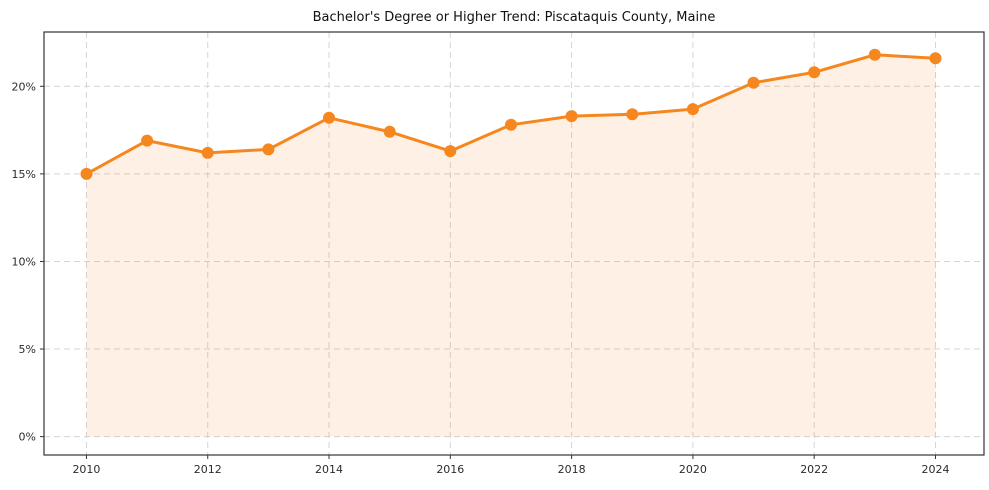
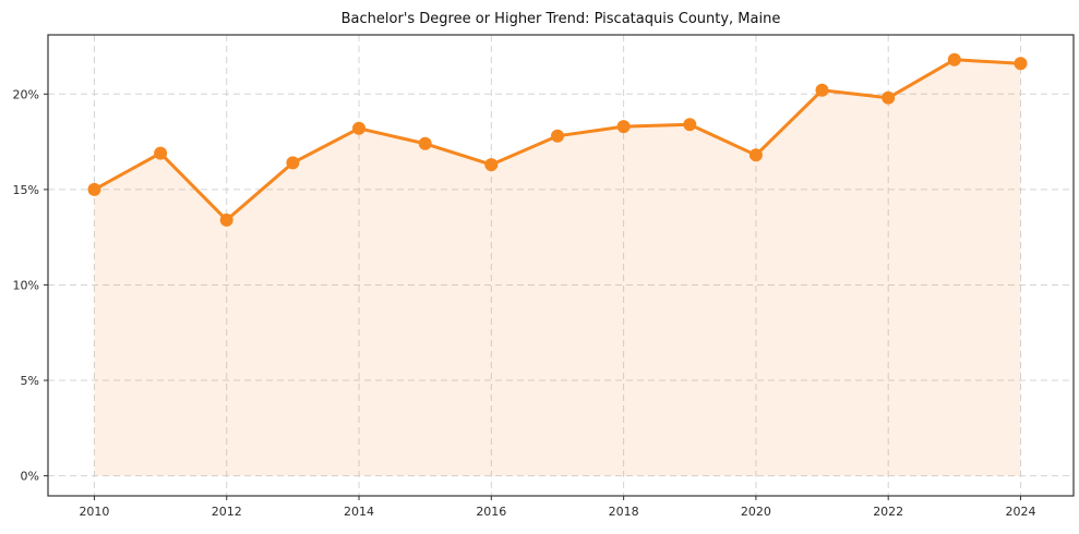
2012: 16.2% -> 13.4%
2020: 18.7% -> 16.8%
2022: 20.8% -> 19.8%
